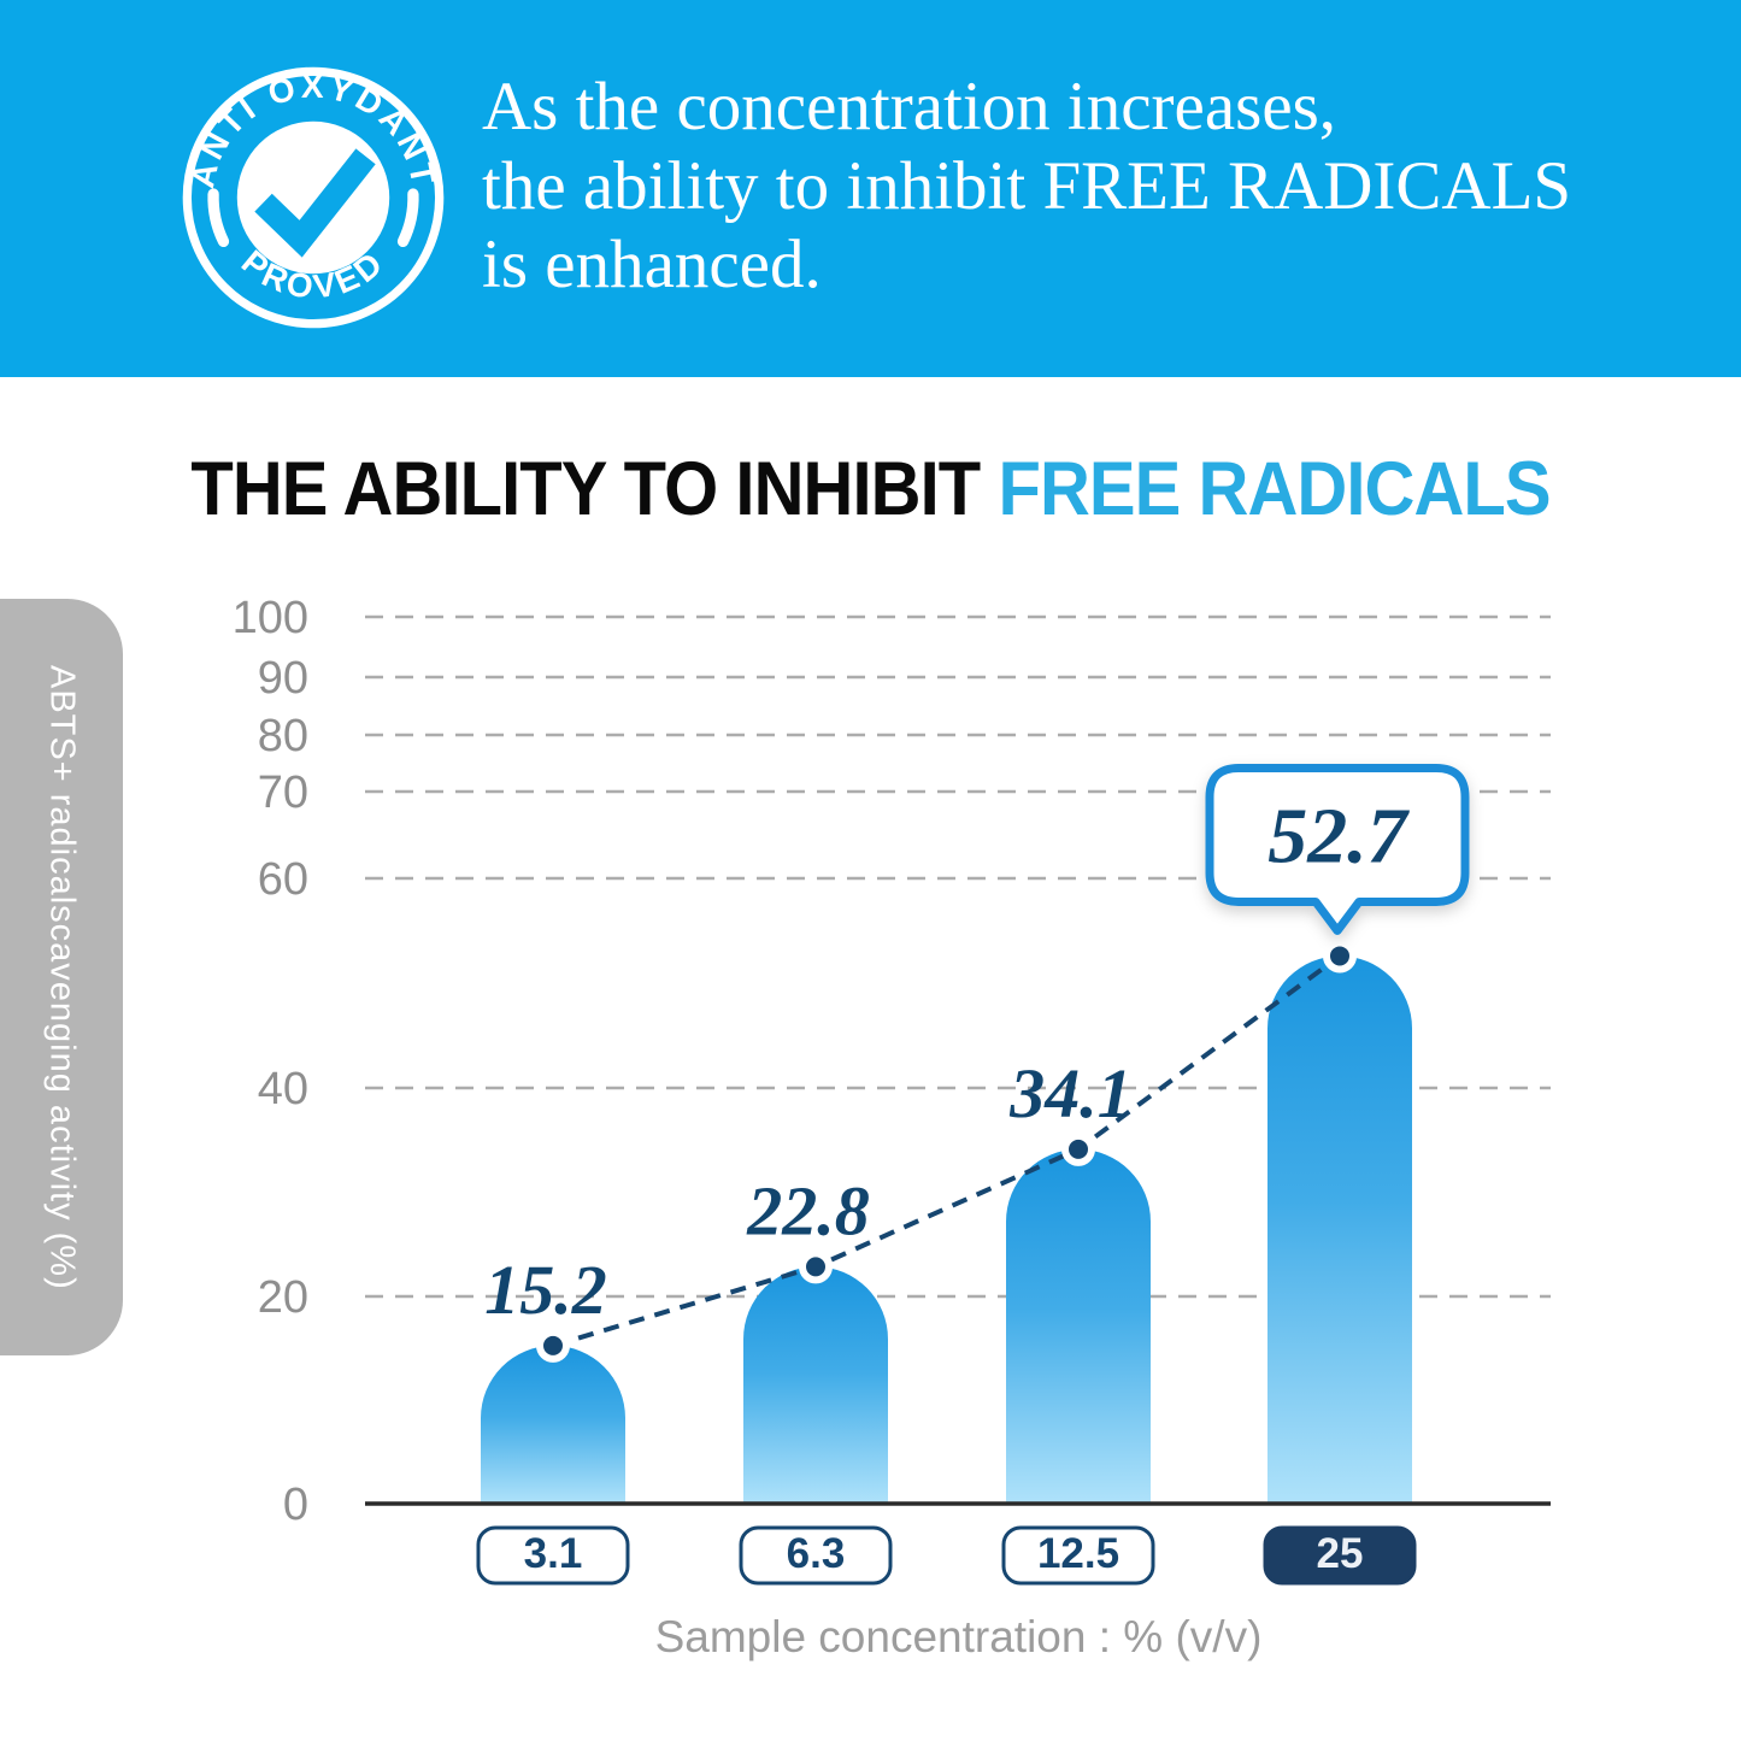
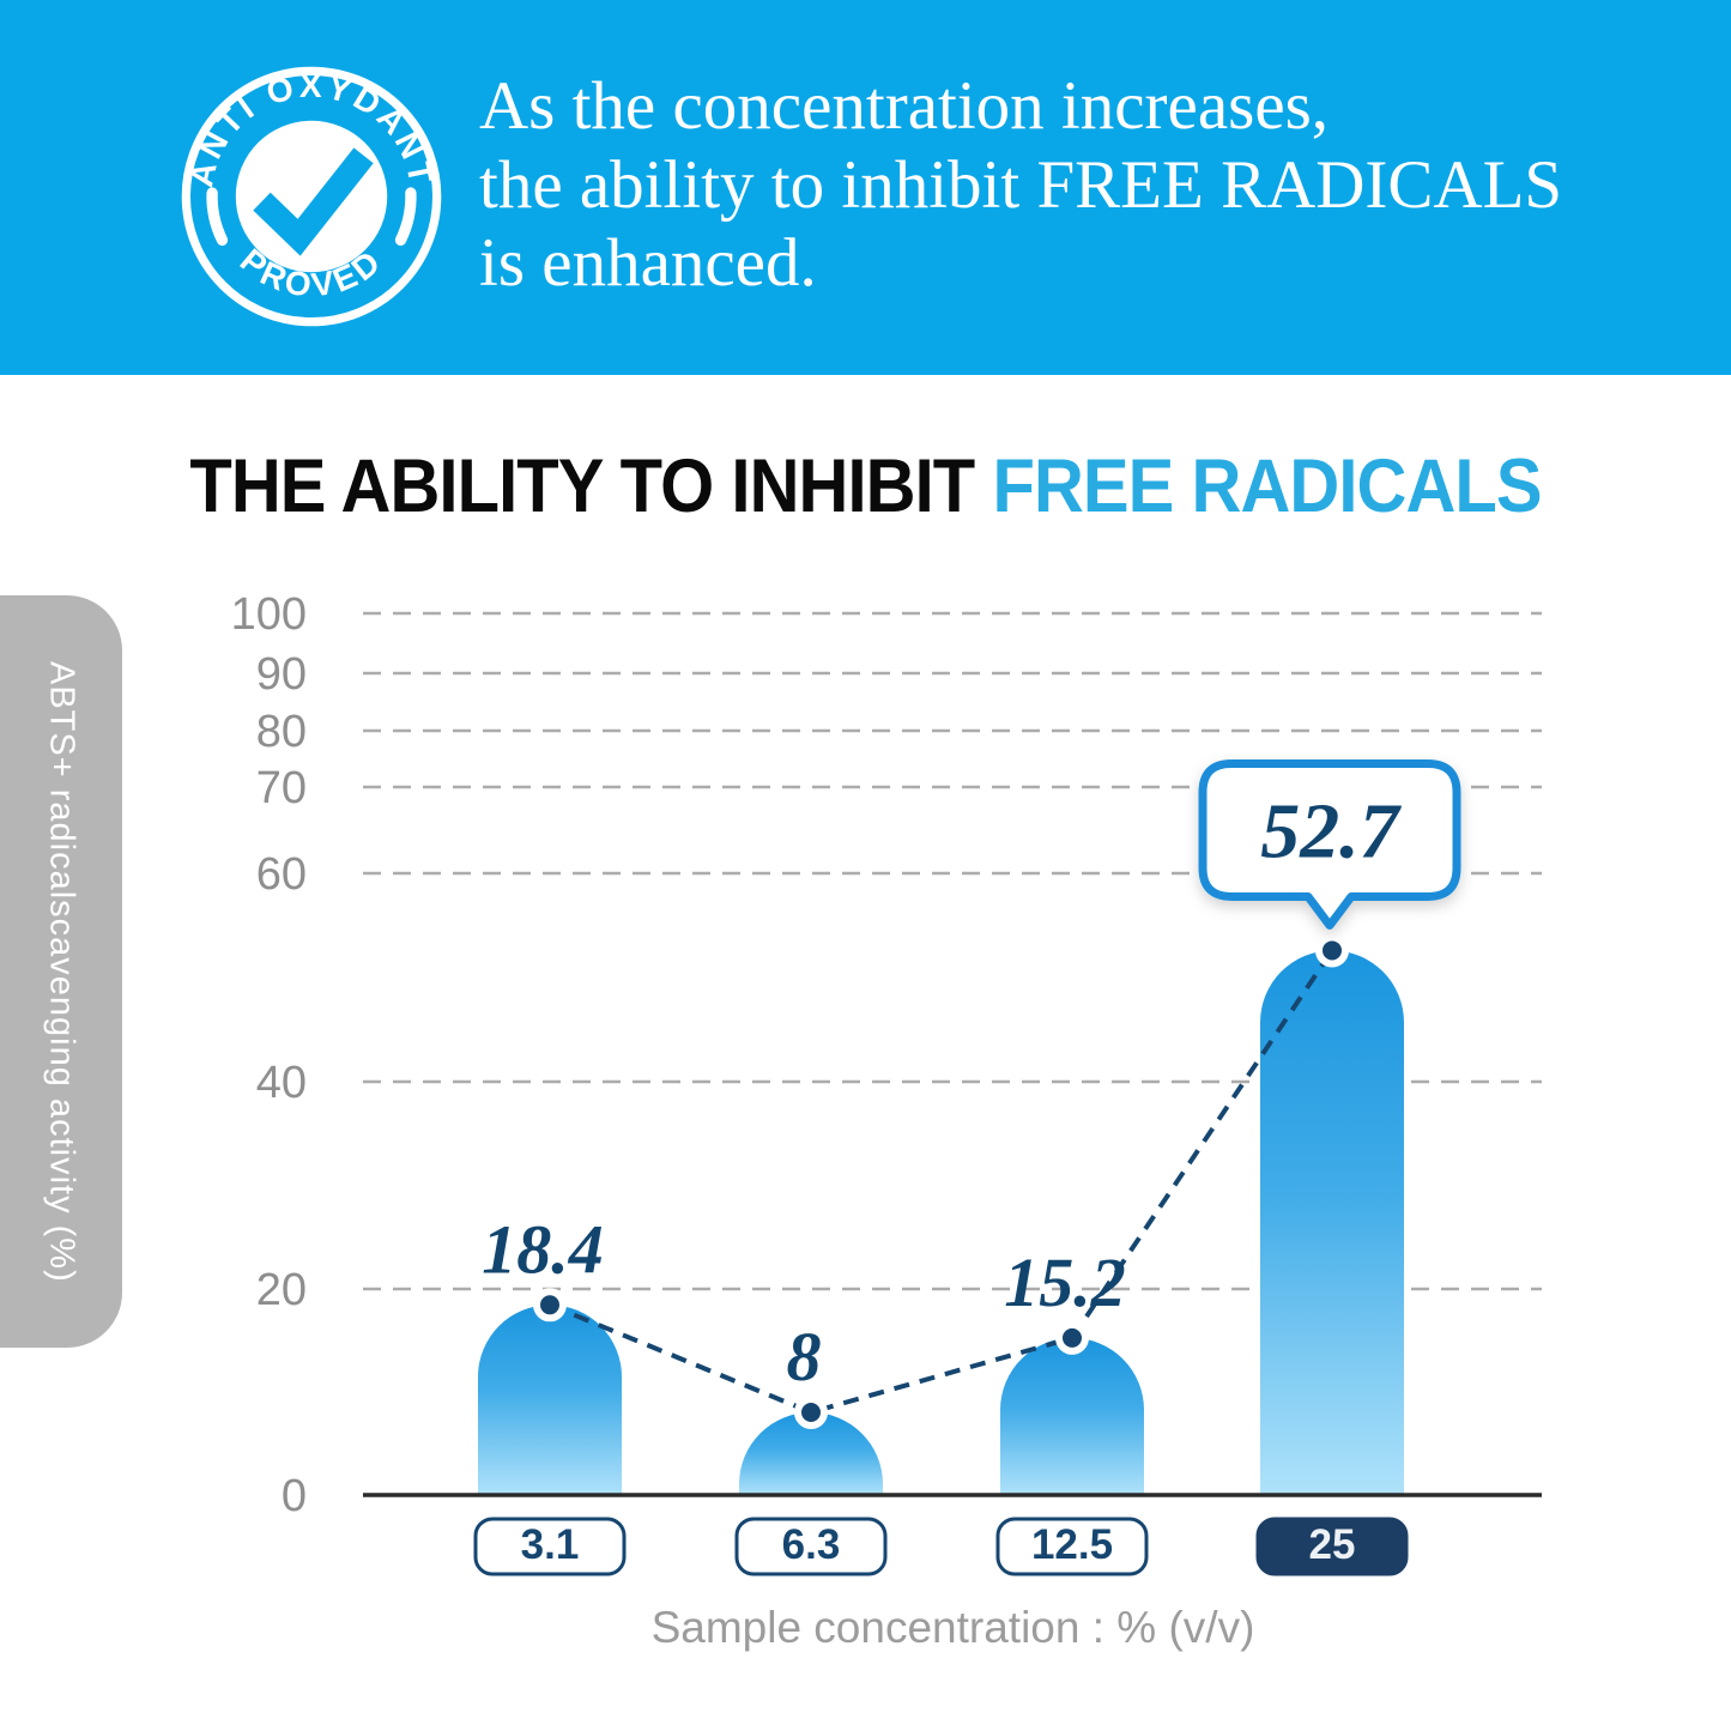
3.1: 15.2 -> 18.4
6.3: 22.8 -> 8
12.5: 34.1 -> 15.2
